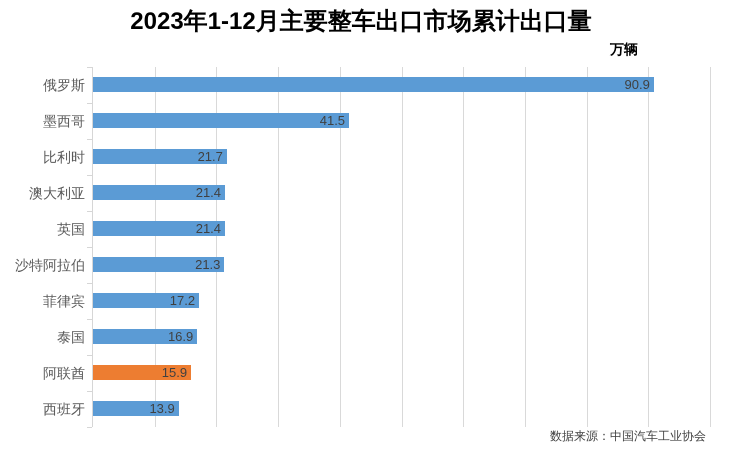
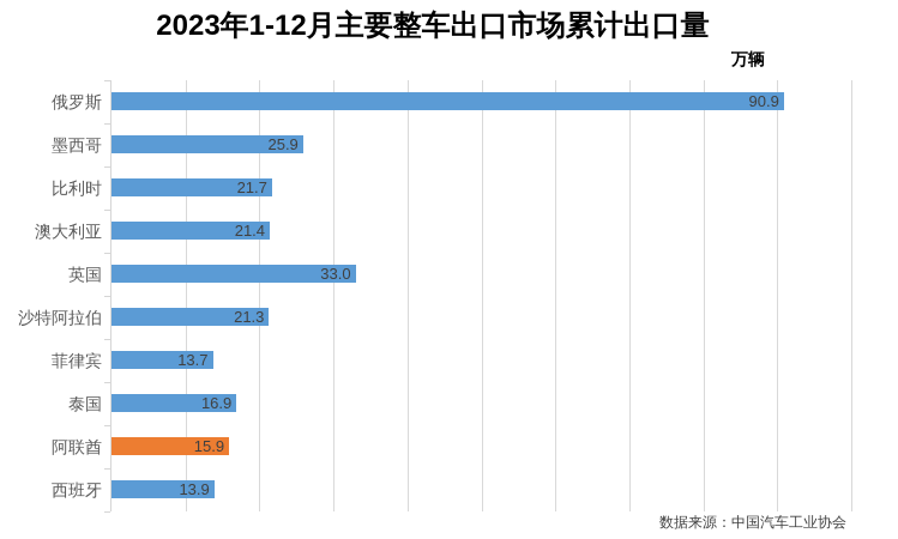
墨西哥: 41.5 -> 25.9
英国: 21.4 -> 33.0
菲律宾: 17.2 -> 13.7
